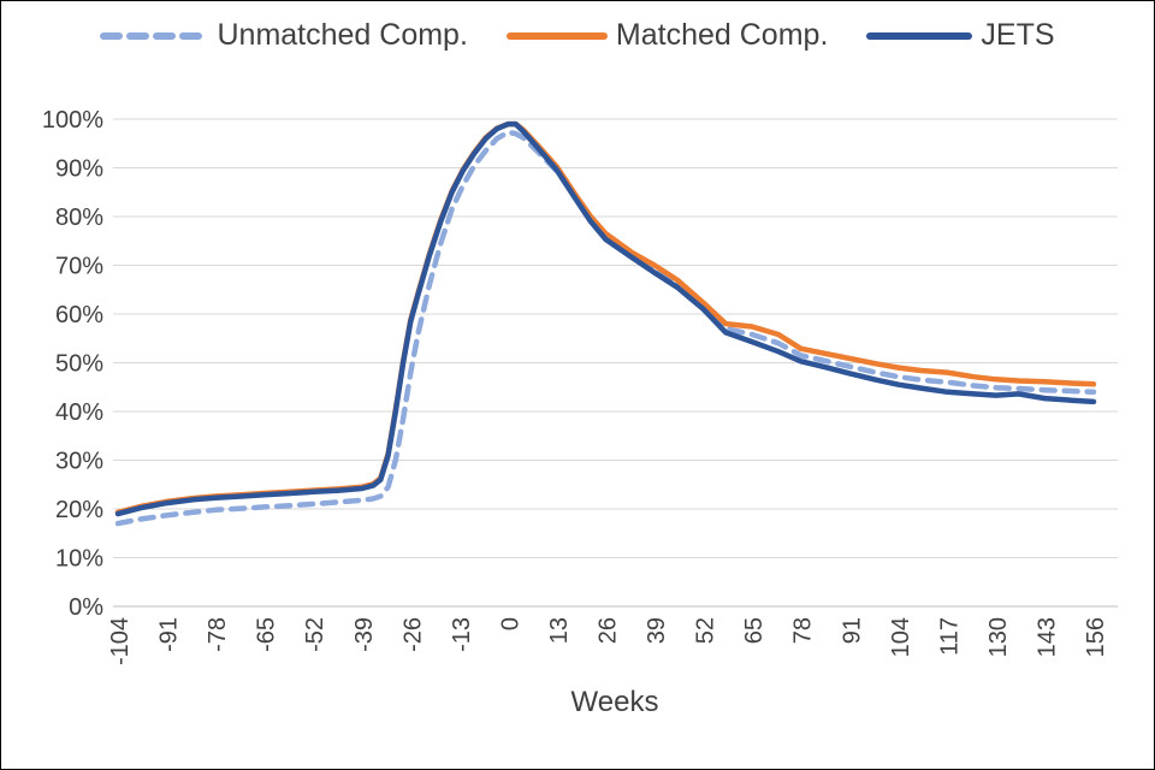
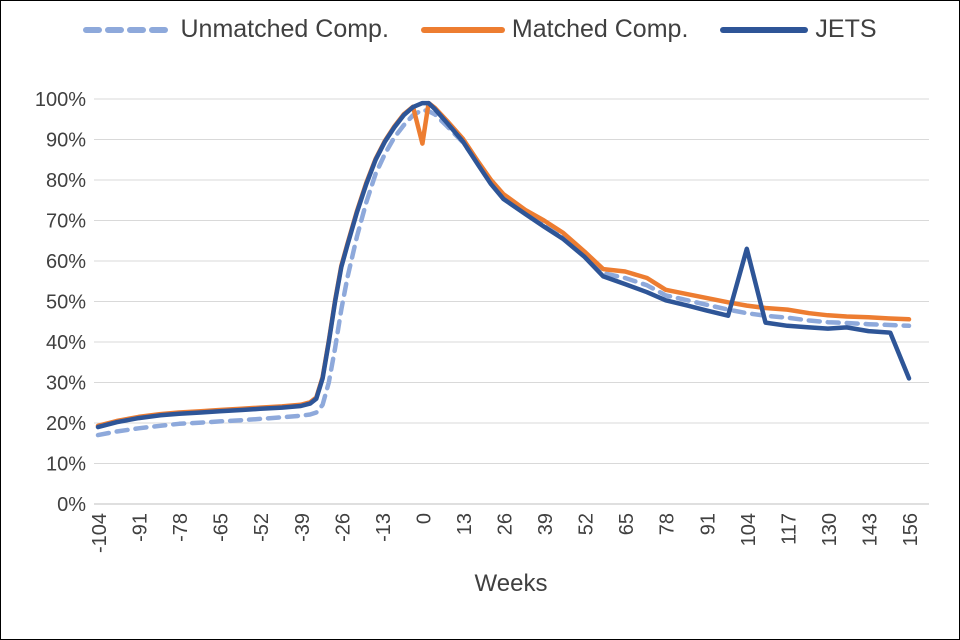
Matched Comp./0: 99% -> 89%
JETS/104: 46% -> 63%
JETS/156: 42% -> 31%
